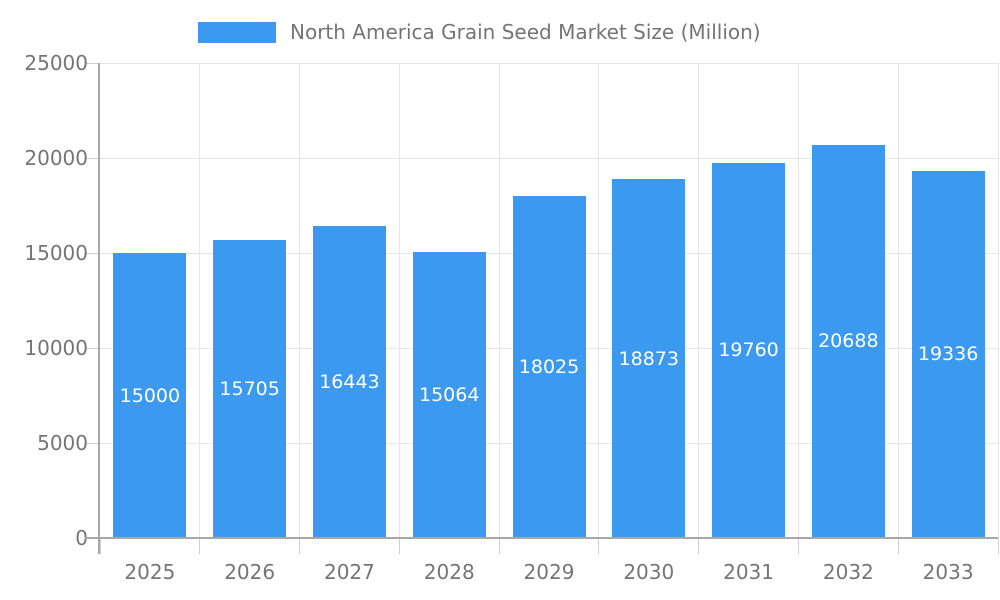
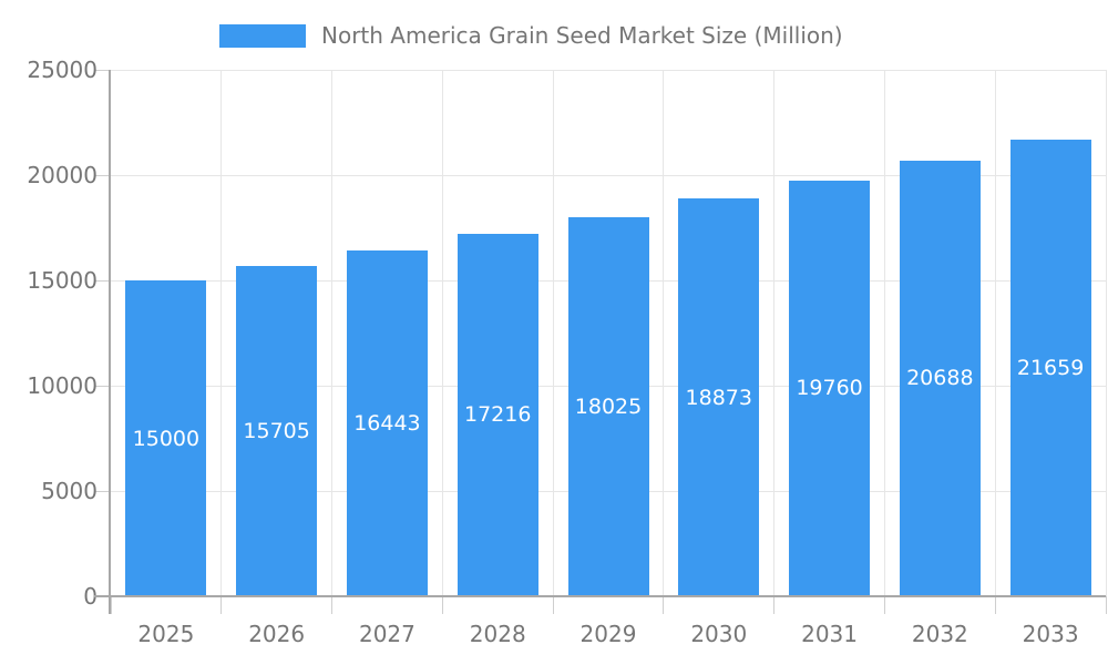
2028: 15064 -> 17216
2033: 19336 -> 21659
